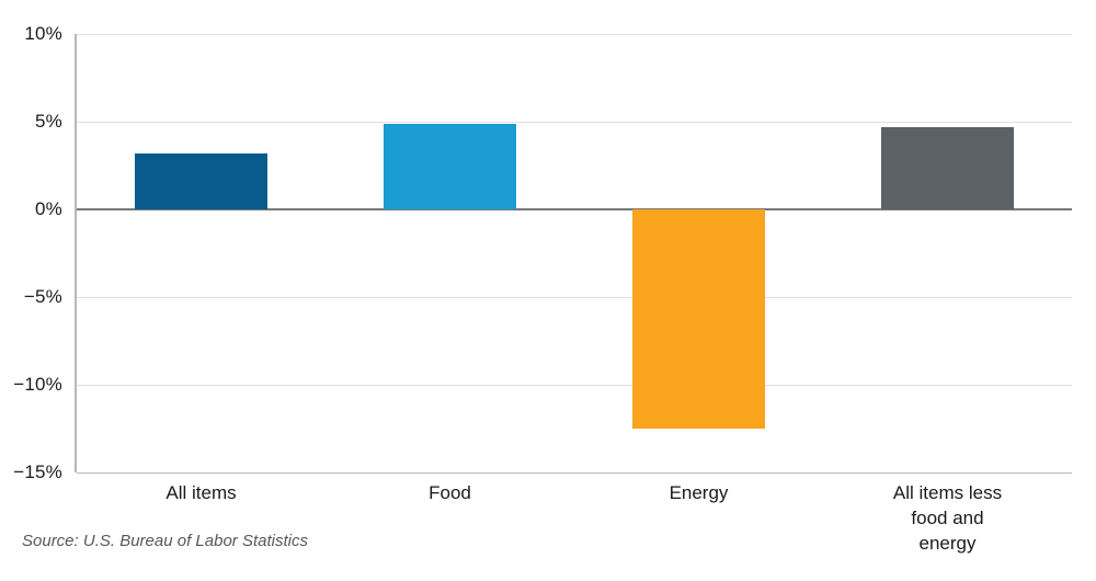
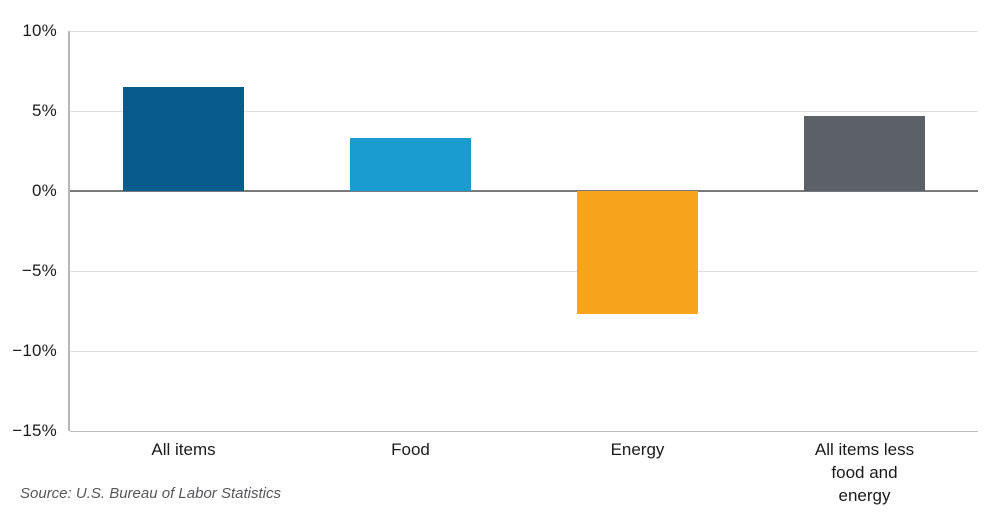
All items: 3.2% -> 6.5%
Food: 4.9% -> 3.3%
Energy: -12.5% -> -7.7%
